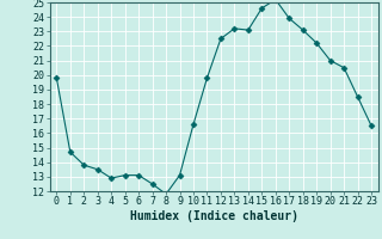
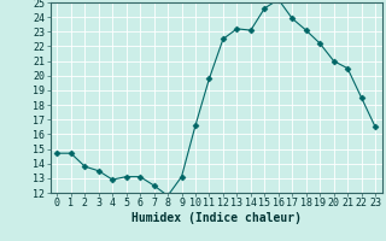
0: 19.8 -> 14.7
